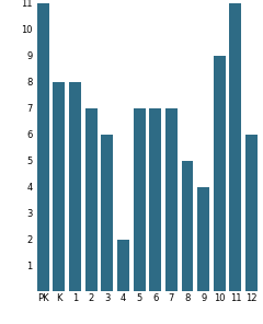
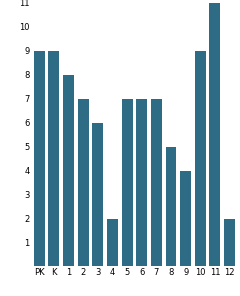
PK: 11 -> 9
K: 8 -> 9
12: 6 -> 2
